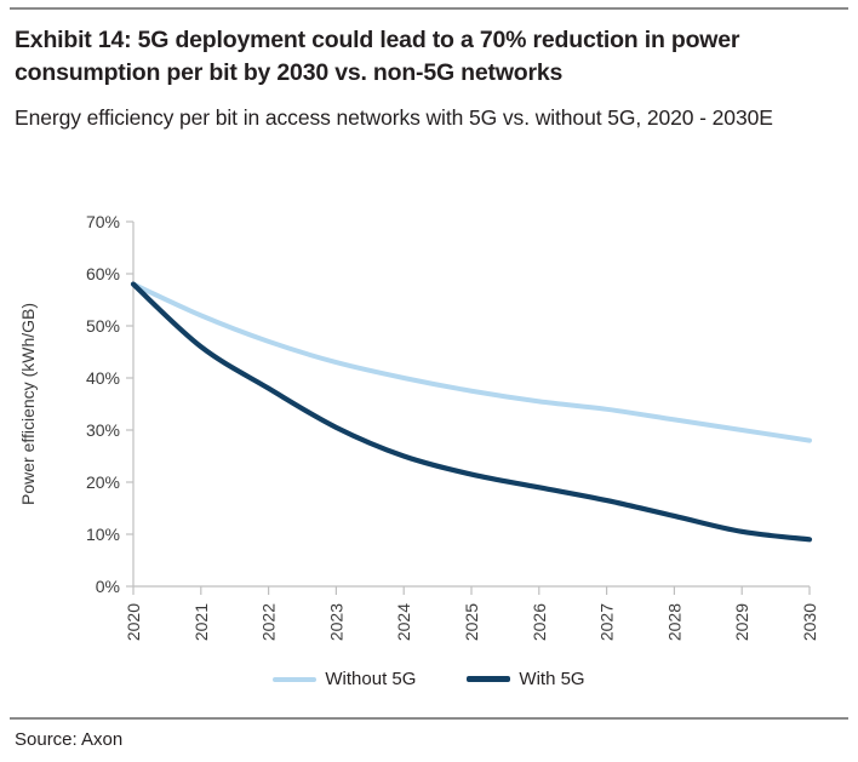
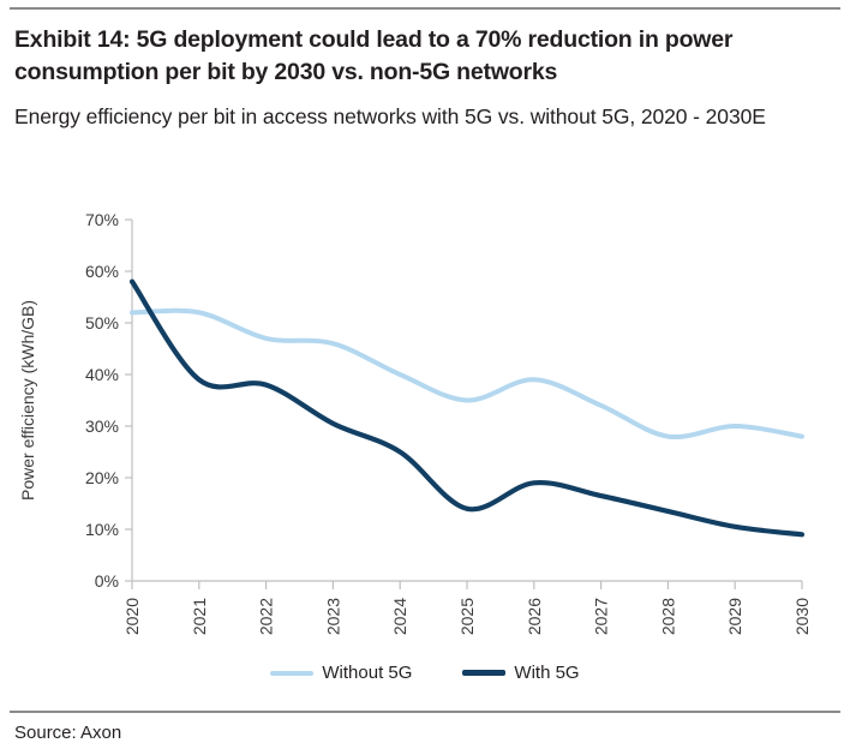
Without 5G/2020: 58% -> 52%
With 5G/2021: 46% -> 39%
Without 5G/2023: 43% -> 46%
Without 5G/2025: 38% -> 35%
With 5G/2025: 22% -> 14%
Without 5G/2026: 36% -> 39%
Without 5G/2028: 32% -> 28%
